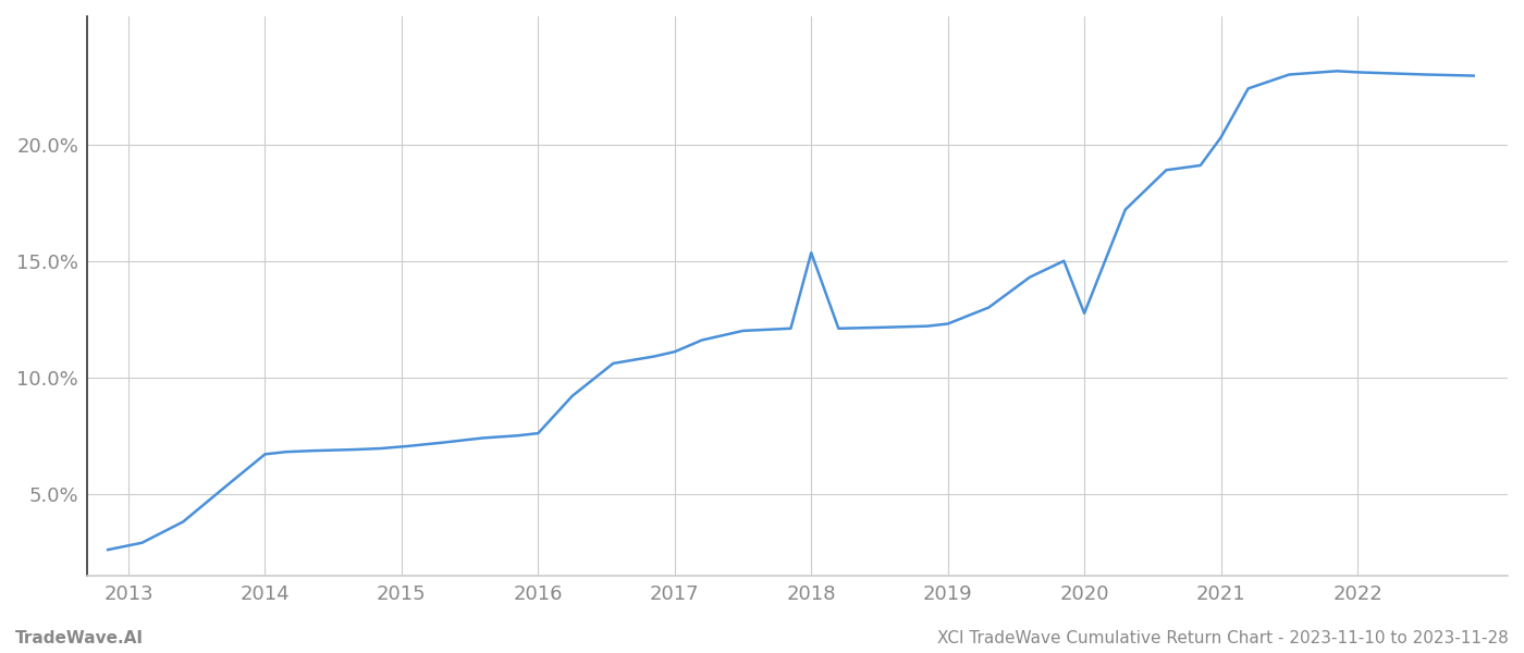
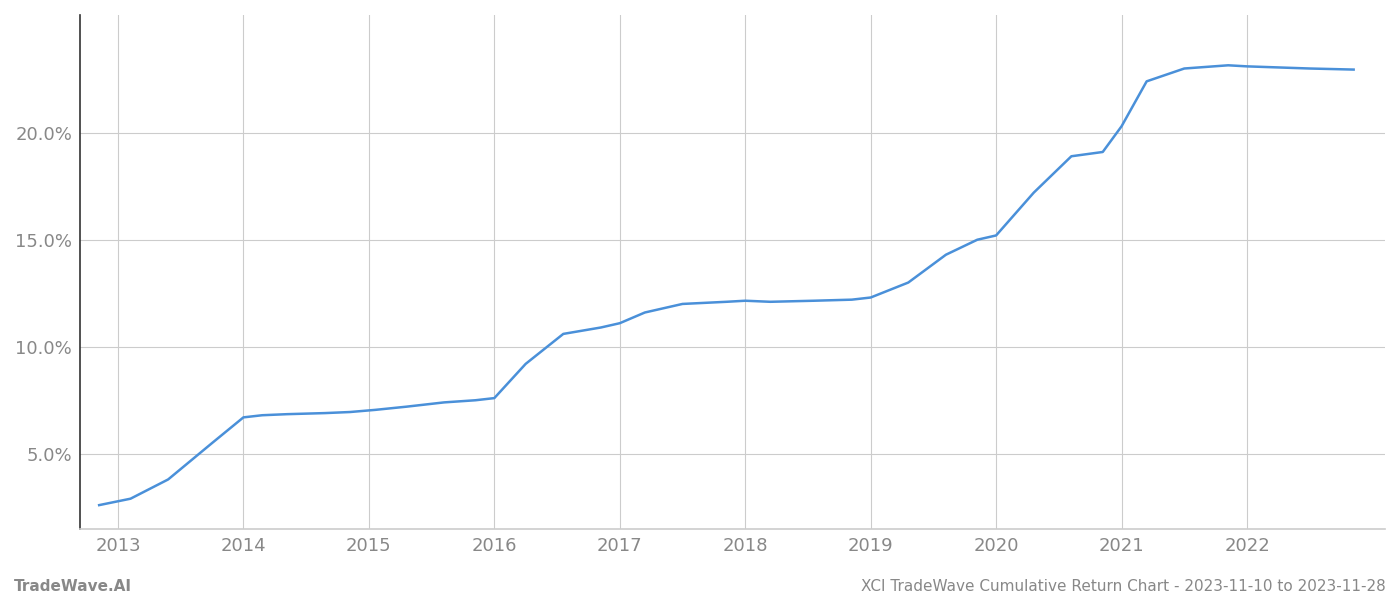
2018: 15.35% -> 12.15%
2020: 12.75% -> 15.20%
